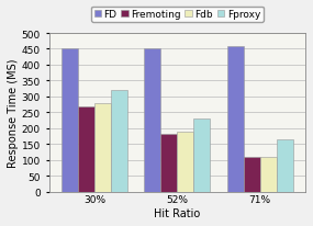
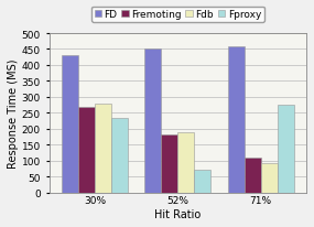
FD/30%: 450 -> 430
Fproxy/30%: 320 -> 235
Fproxy/52%: 230 -> 70
Fdb/71%: 110 -> 90
Fproxy/71%: 165 -> 275
